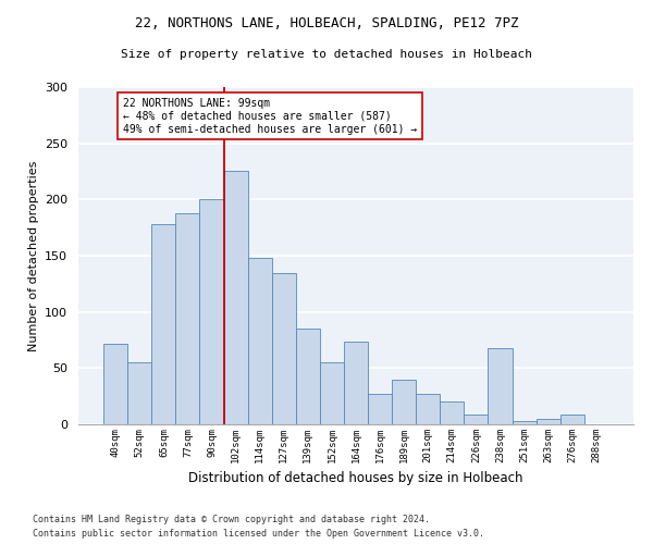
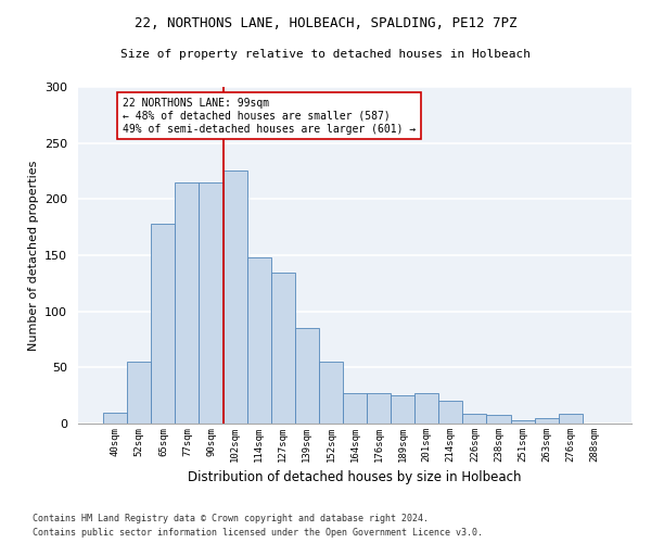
40sqm: 72 -> 10
77sqm: 188 -> 215
90sqm: 200 -> 215
164sqm: 74 -> 27
189sqm: 40 -> 25
238sqm: 68 -> 8
